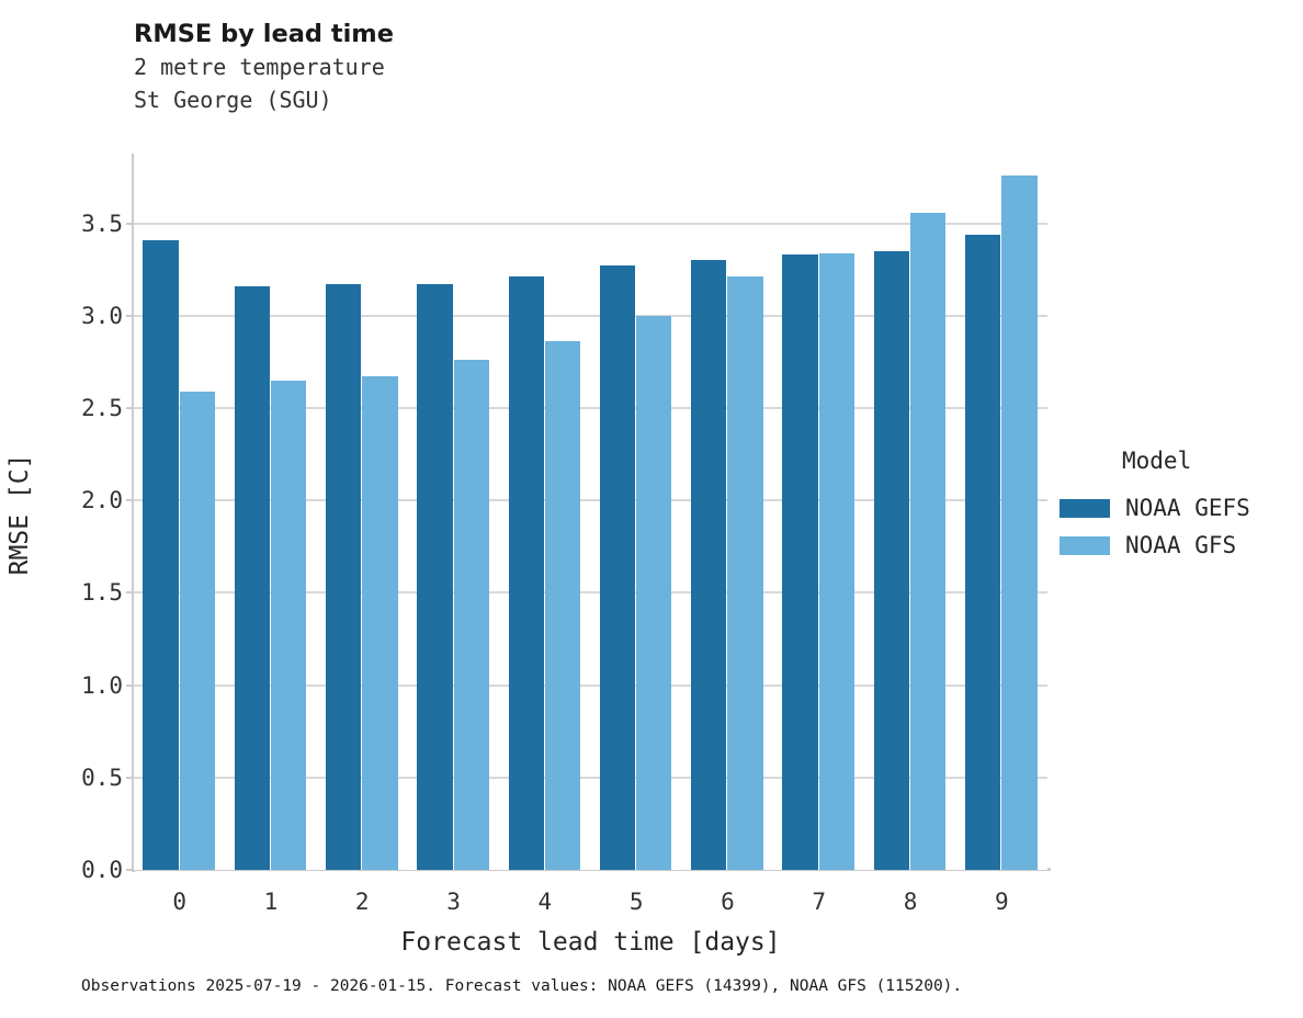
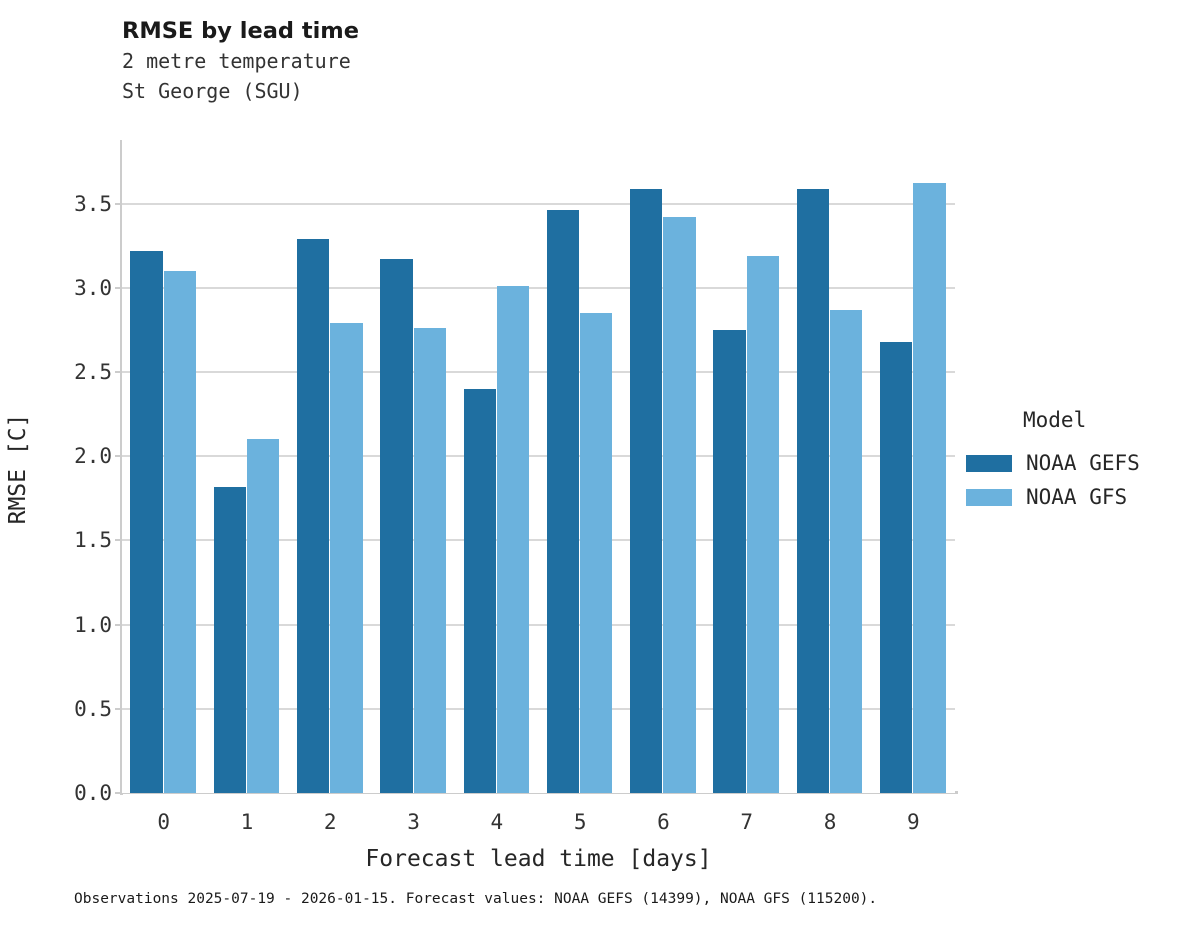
NOAA GEFS/0: 3.41 -> 3.22
NOAA GFS/0: 2.59 -> 3.10
NOAA GEFS/1: 3.16 -> 1.82
NOAA GFS/1: 2.65 -> 2.10
NOAA GEFS/2: 3.17 -> 3.29
NOAA GFS/2: 2.67 -> 2.79
NOAA GEFS/4: 3.21 -> 2.40
NOAA GFS/4: 2.86 -> 3.01
NOAA GEFS/5: 3.27 -> 3.46
NOAA GFS/5: 3.00 -> 2.85
NOAA GEFS/6: 3.30 -> 3.59
NOAA GFS/6: 3.21 -> 3.42
NOAA GEFS/7: 3.33 -> 2.75
NOAA GFS/7: 3.34 -> 3.19
NOAA GEFS/8: 3.35 -> 3.59
NOAA GFS/8: 3.56 -> 2.87
NOAA GEFS/9: 3.44 -> 2.68
NOAA GFS/9: 3.76 -> 3.62
